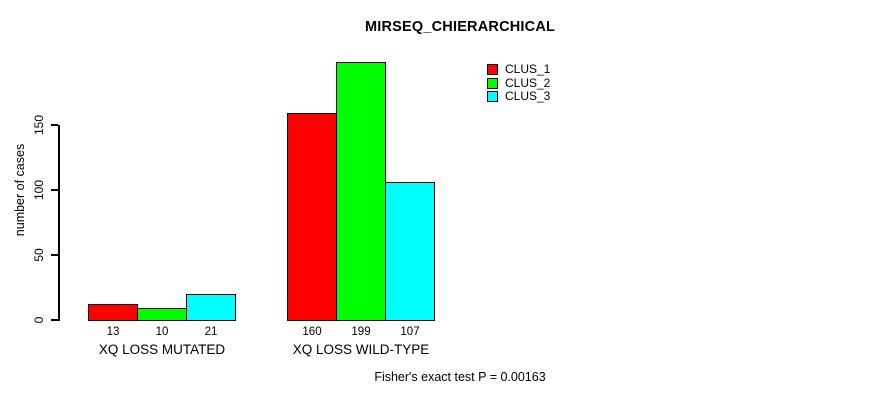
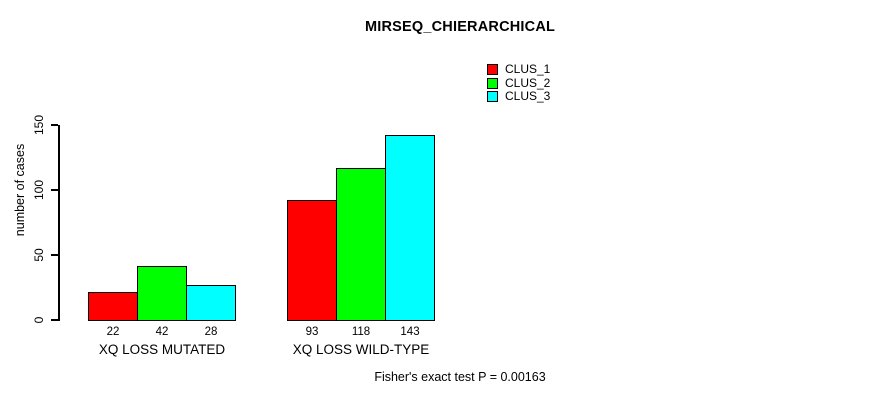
CLUS_1/XQ LOSS MUTATED: 13 -> 22
CLUS_2/XQ LOSS MUTATED: 10 -> 42
CLUS_3/XQ LOSS MUTATED: 21 -> 28
CLUS_1/XQ LOSS WILD-TYPE: 160 -> 93
CLUS_2/XQ LOSS WILD-TYPE: 199 -> 118
CLUS_3/XQ LOSS WILD-TYPE: 107 -> 143
